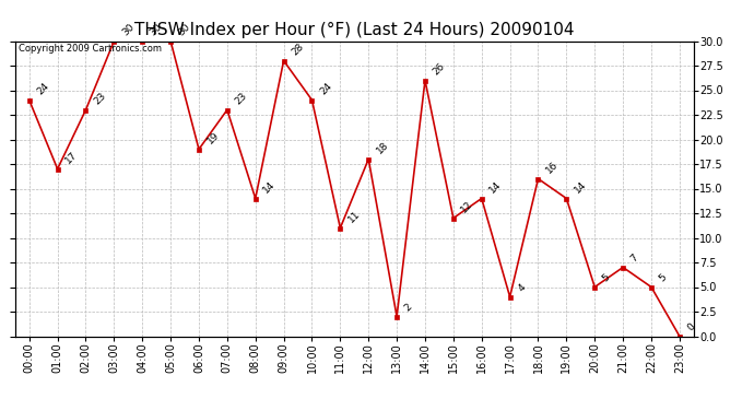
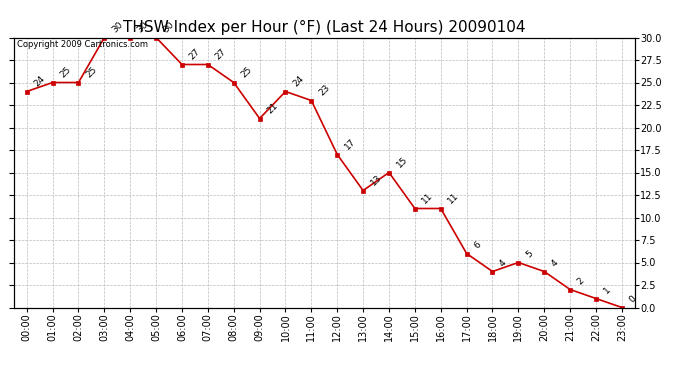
01:00: 17 -> 25
02:00: 23 -> 25
06:00: 19 -> 27
07:00: 23 -> 27
08:00: 14 -> 25
09:00: 28 -> 21
11:00: 11 -> 23
12:00: 18 -> 17
13:00: 2 -> 13
14:00: 26 -> 15
15:00: 12 -> 11
16:00: 14 -> 11
17:00: 4 -> 6
18:00: 16 -> 4
19:00: 14 -> 5
20:00: 5 -> 4
21:00: 7 -> 2
22:00: 5 -> 1
